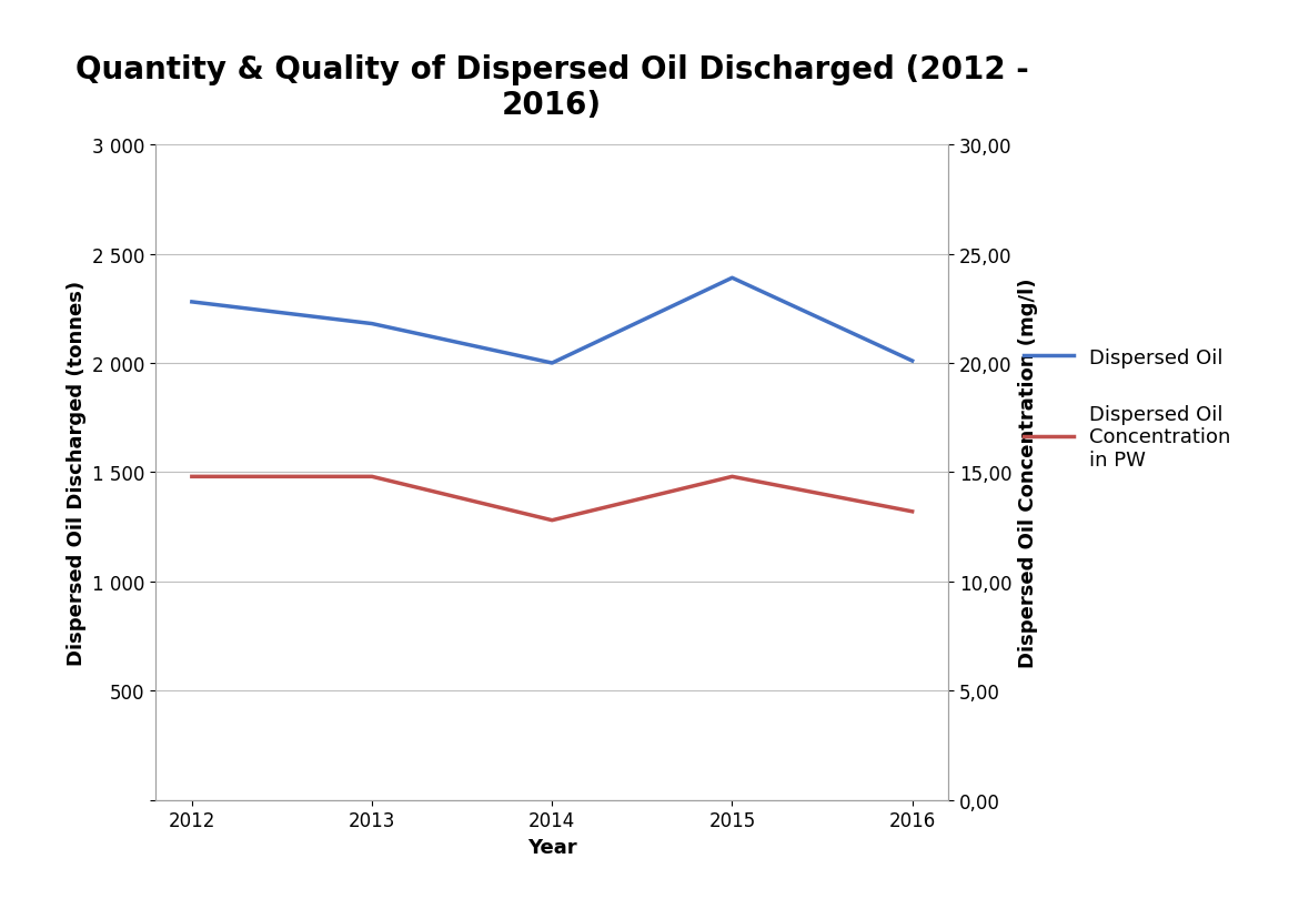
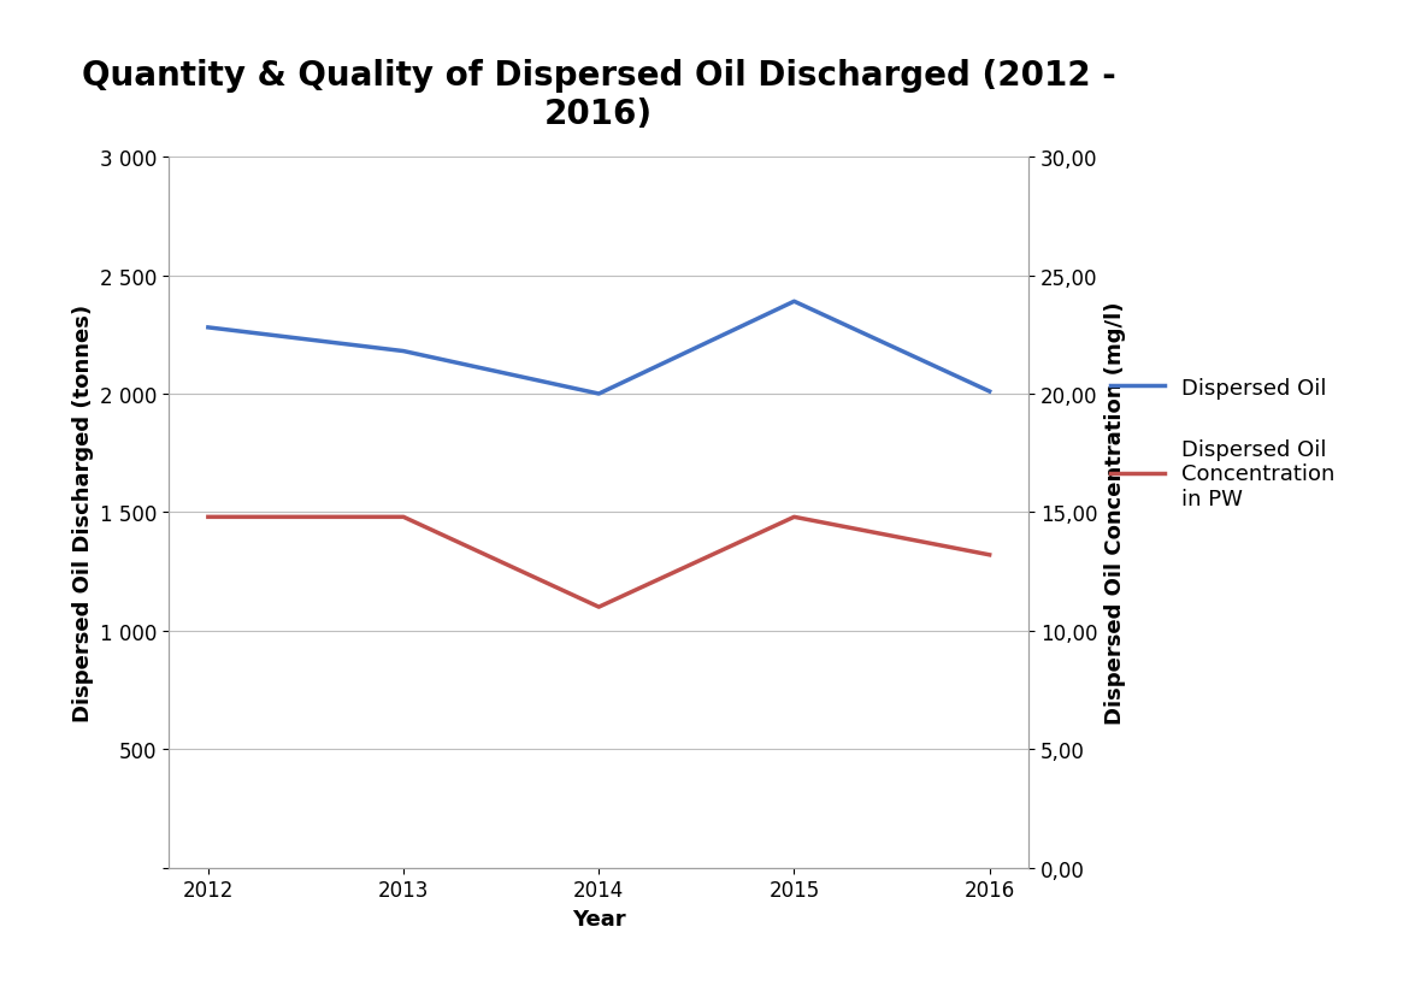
Dispersed Oil Concentration in PW/2014: 12,8 -> 11,0
